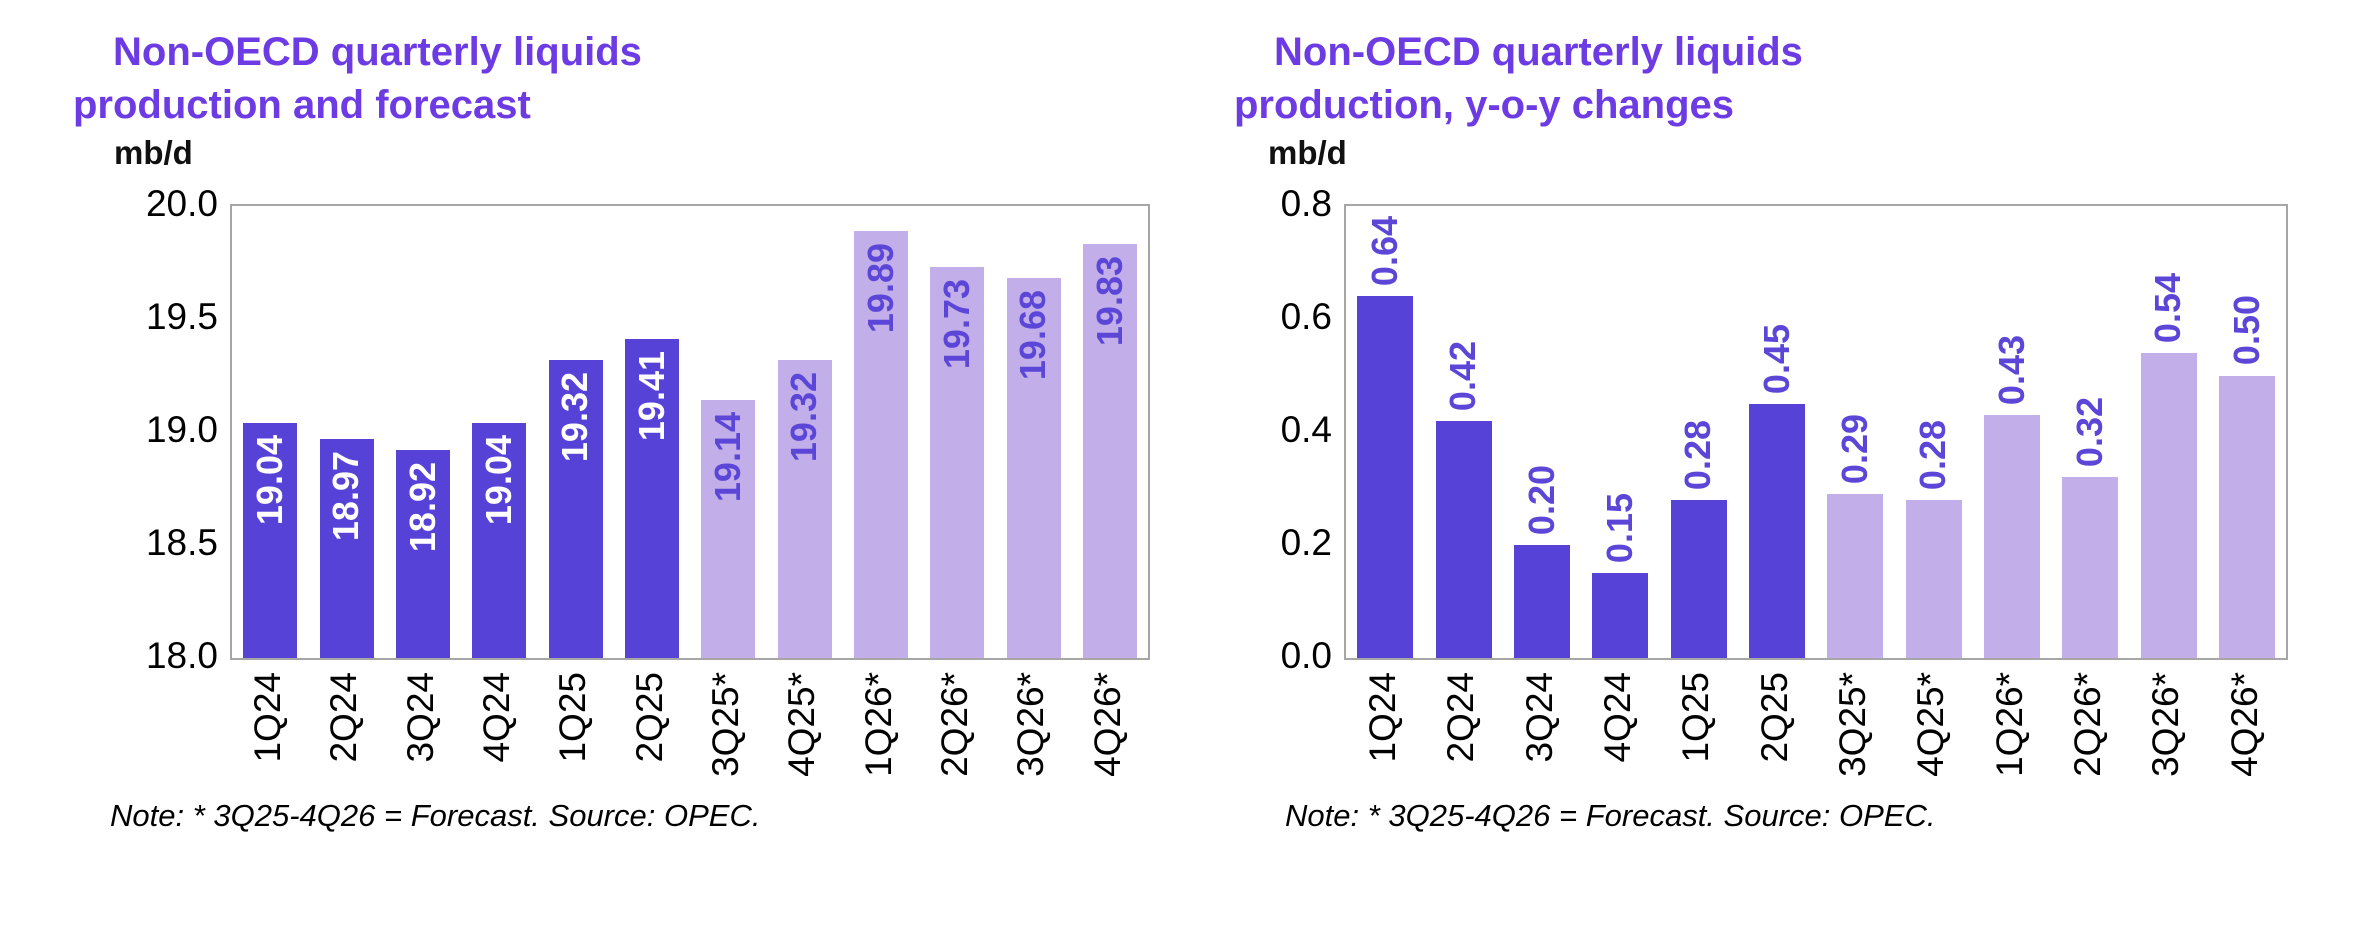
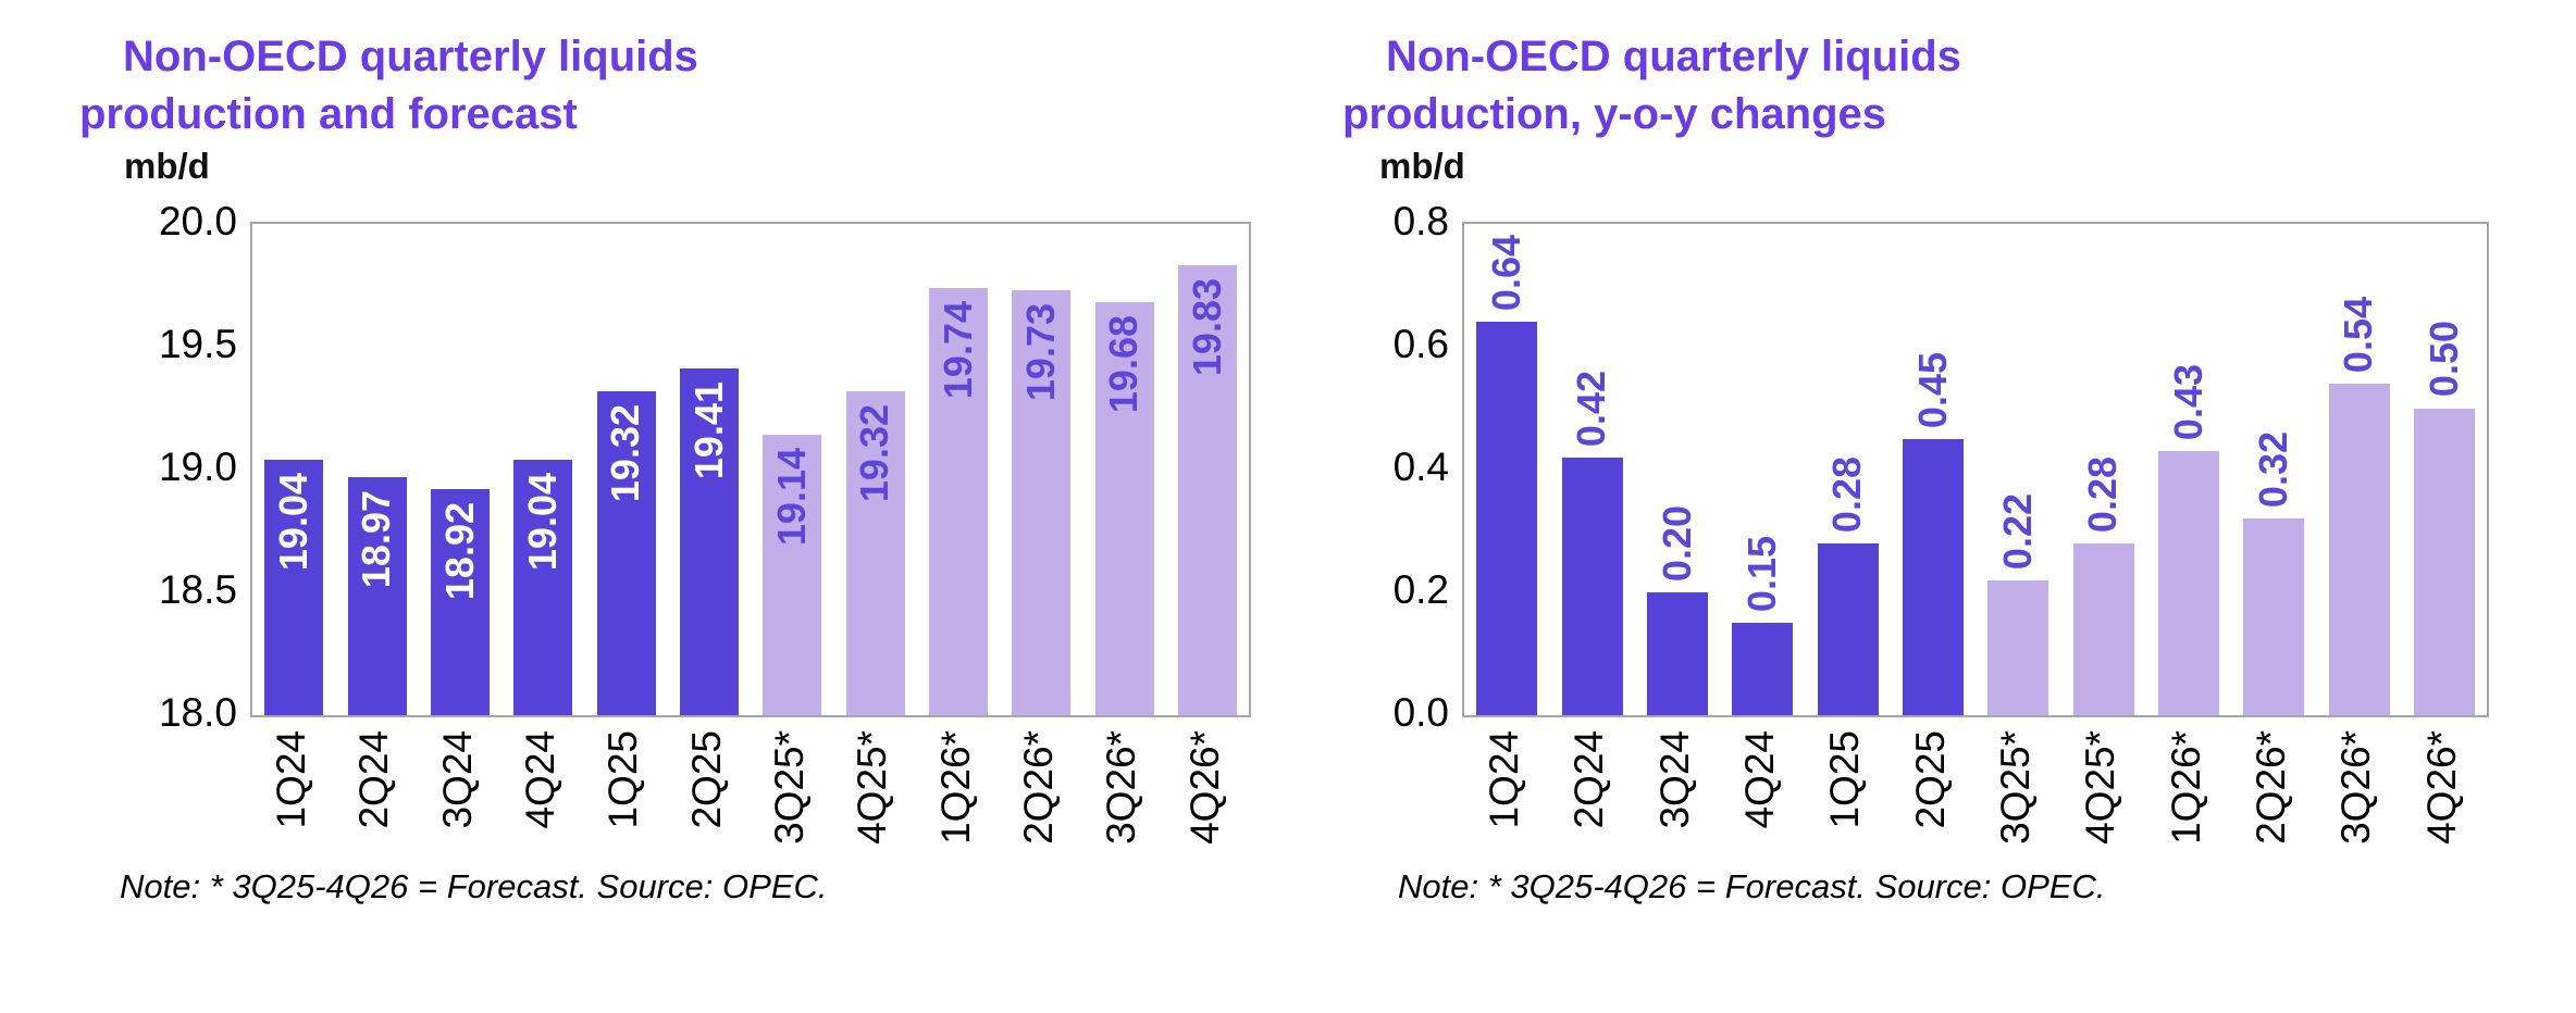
Non-OECD quarterly liquids production and forecast/1Q26*: 19.89 -> 19.74
Non-OECD quarterly liquids production, y-o-y changes/3Q25*: 0.29 -> 0.22
